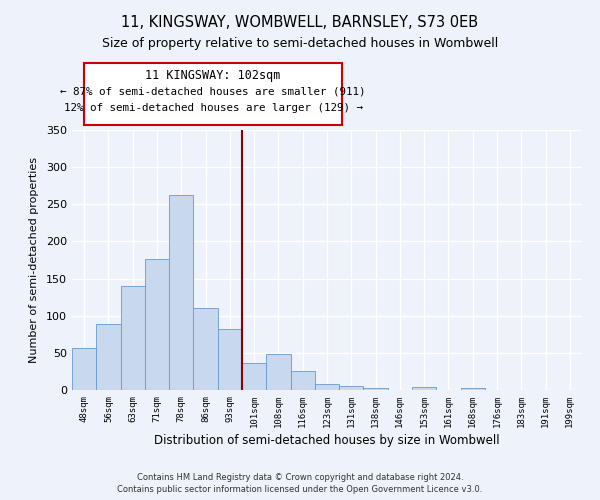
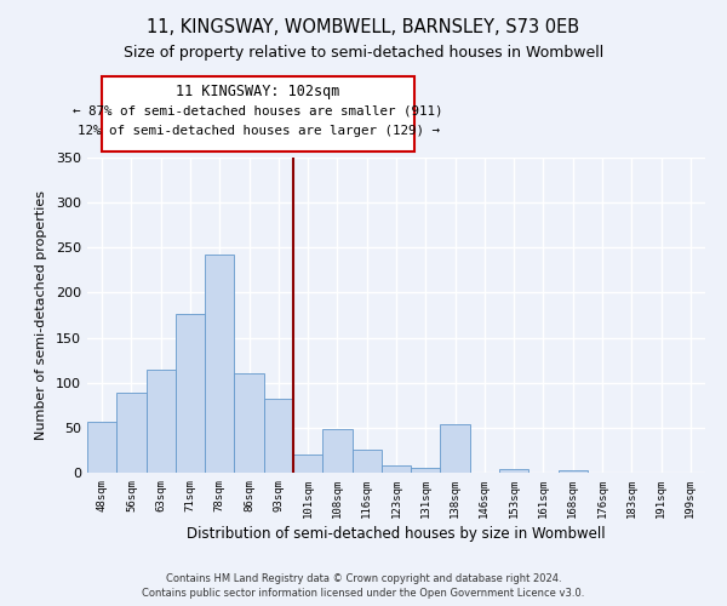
63sqm: 140 -> 114
78sqm: 263 -> 242
101sqm: 36 -> 20
138sqm: 3 -> 54
